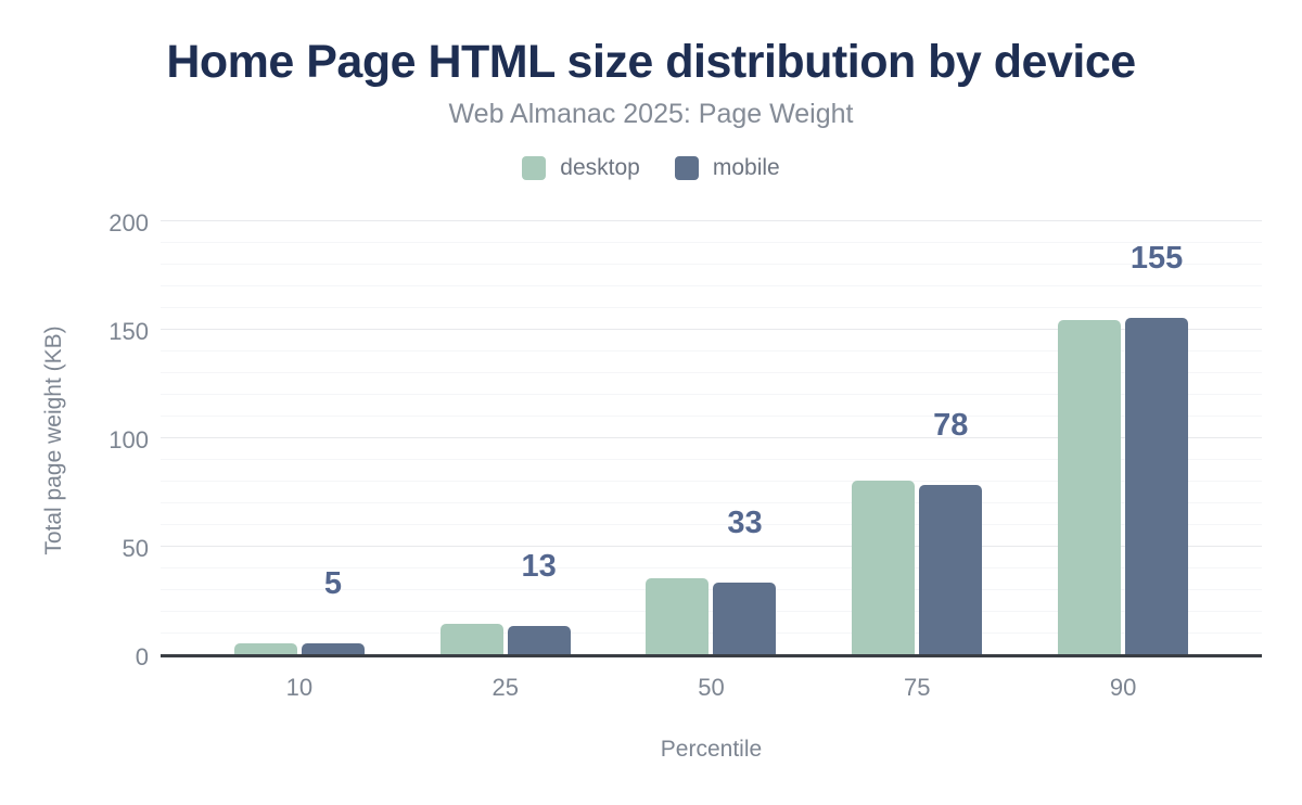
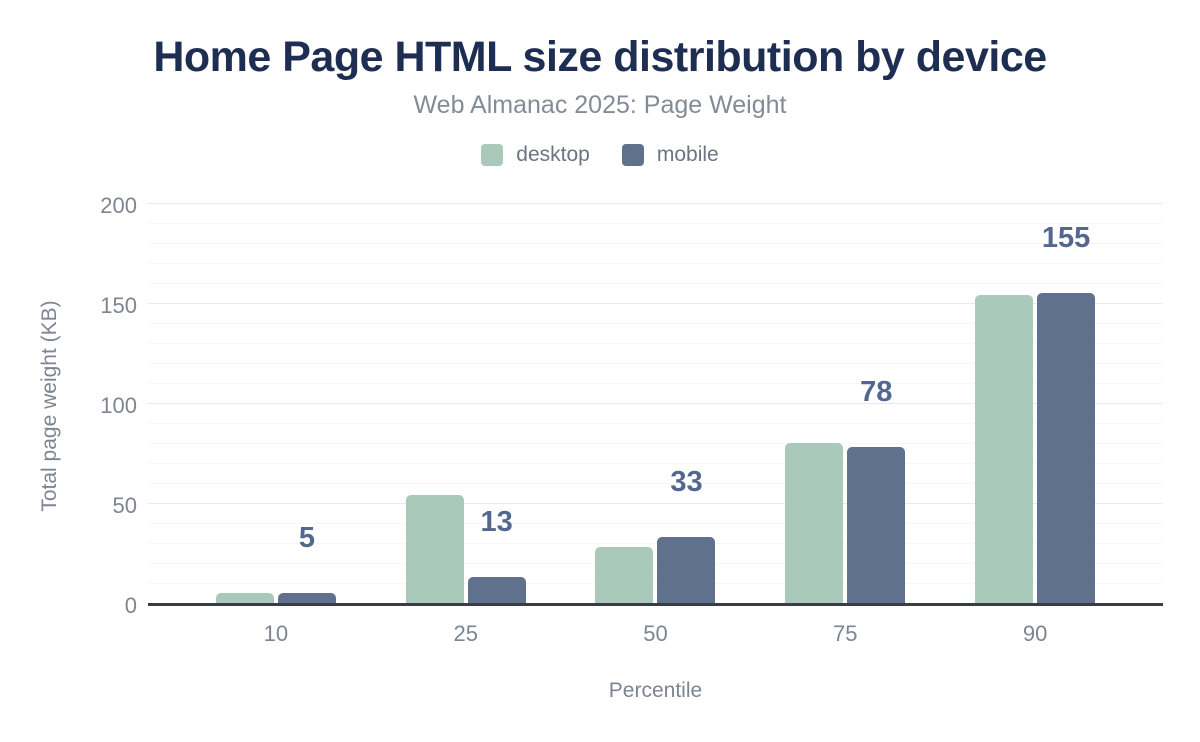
desktop/25: 14 -> 54
desktop/50: 35 -> 28
